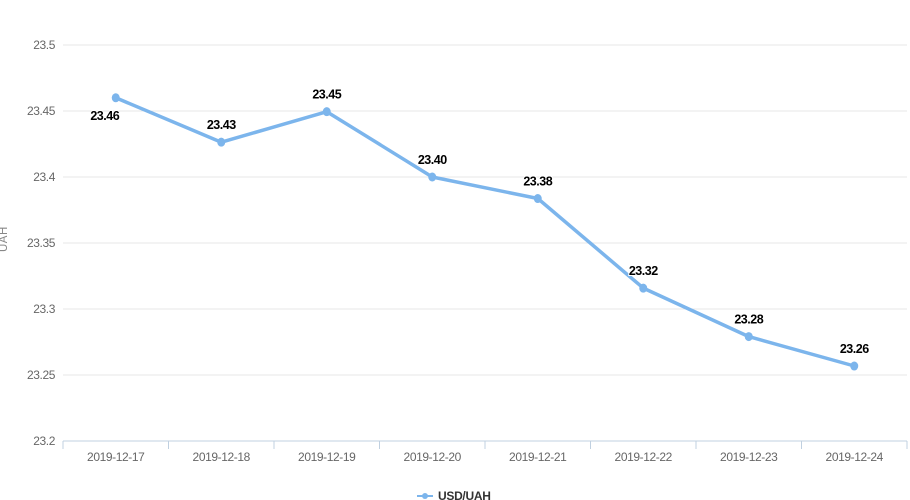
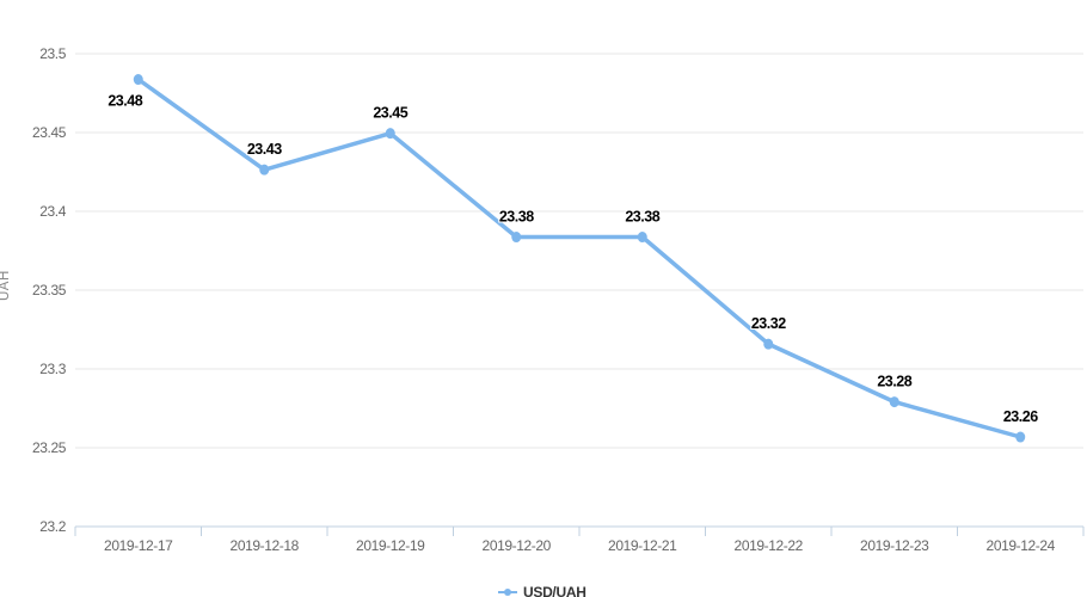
2019-12-17: 23.46 -> 23.48
2019-12-20: 23.40 -> 23.38
